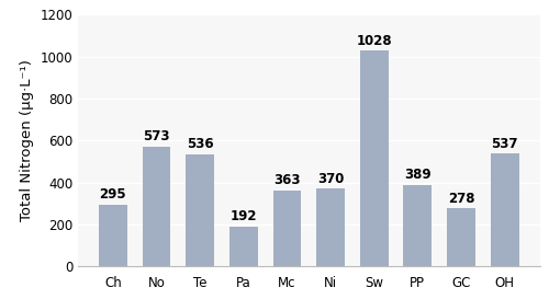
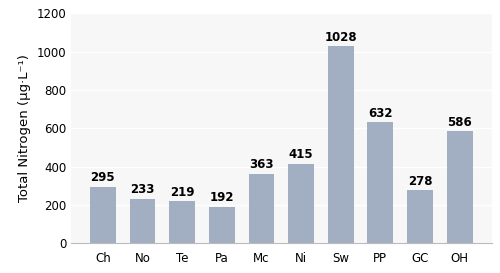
No: 573 -> 233
Te: 536 -> 219
Ni: 370 -> 415
PP: 389 -> 632
OH: 537 -> 586
